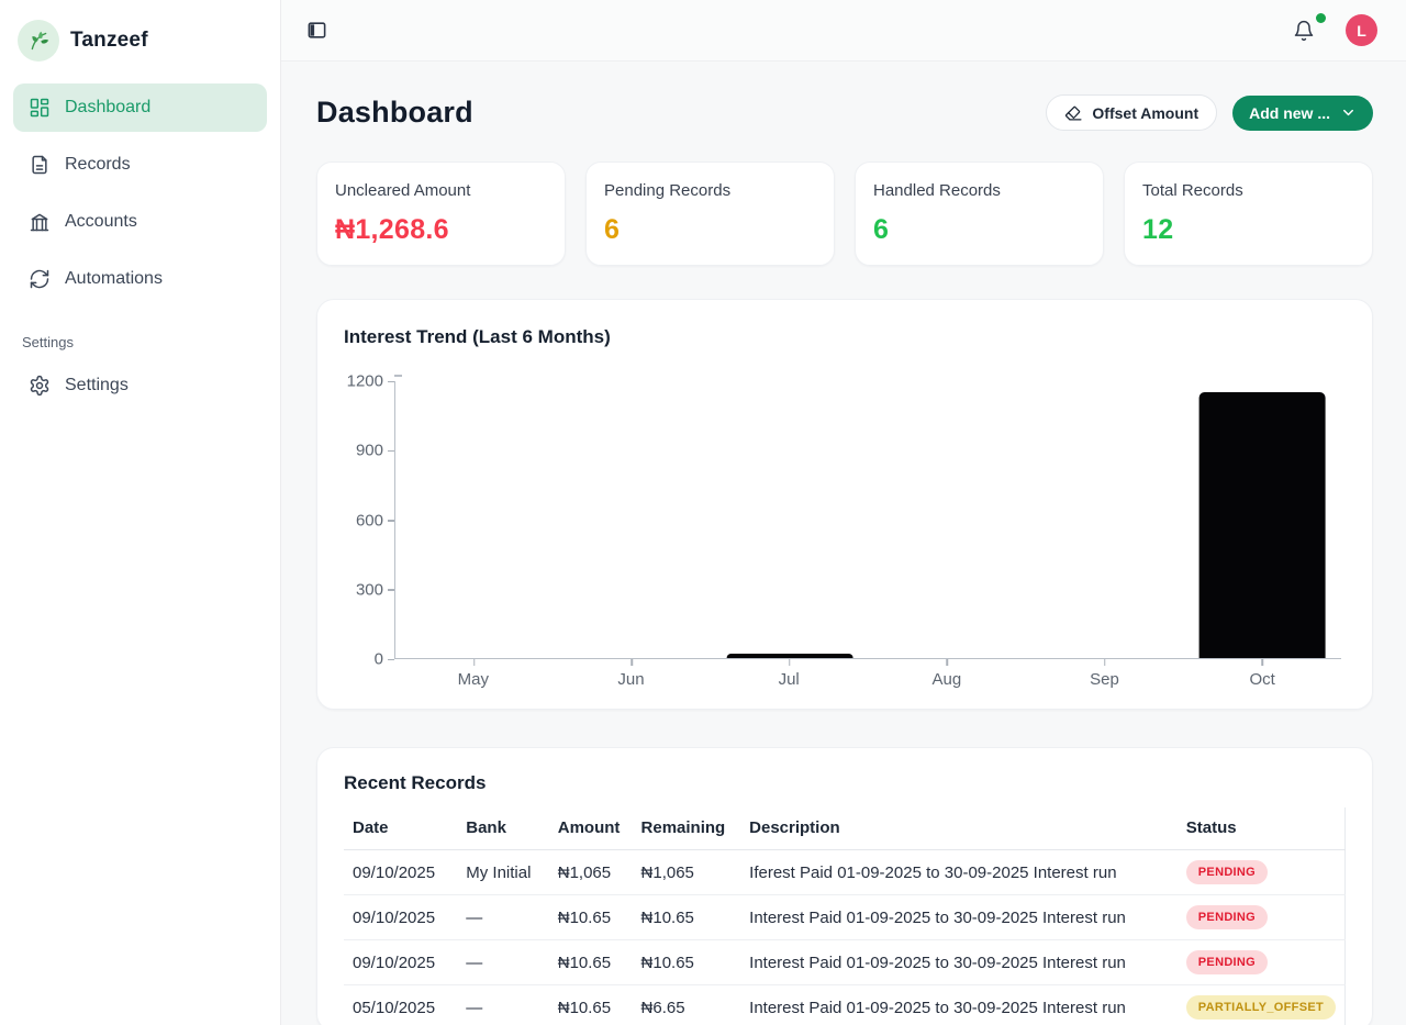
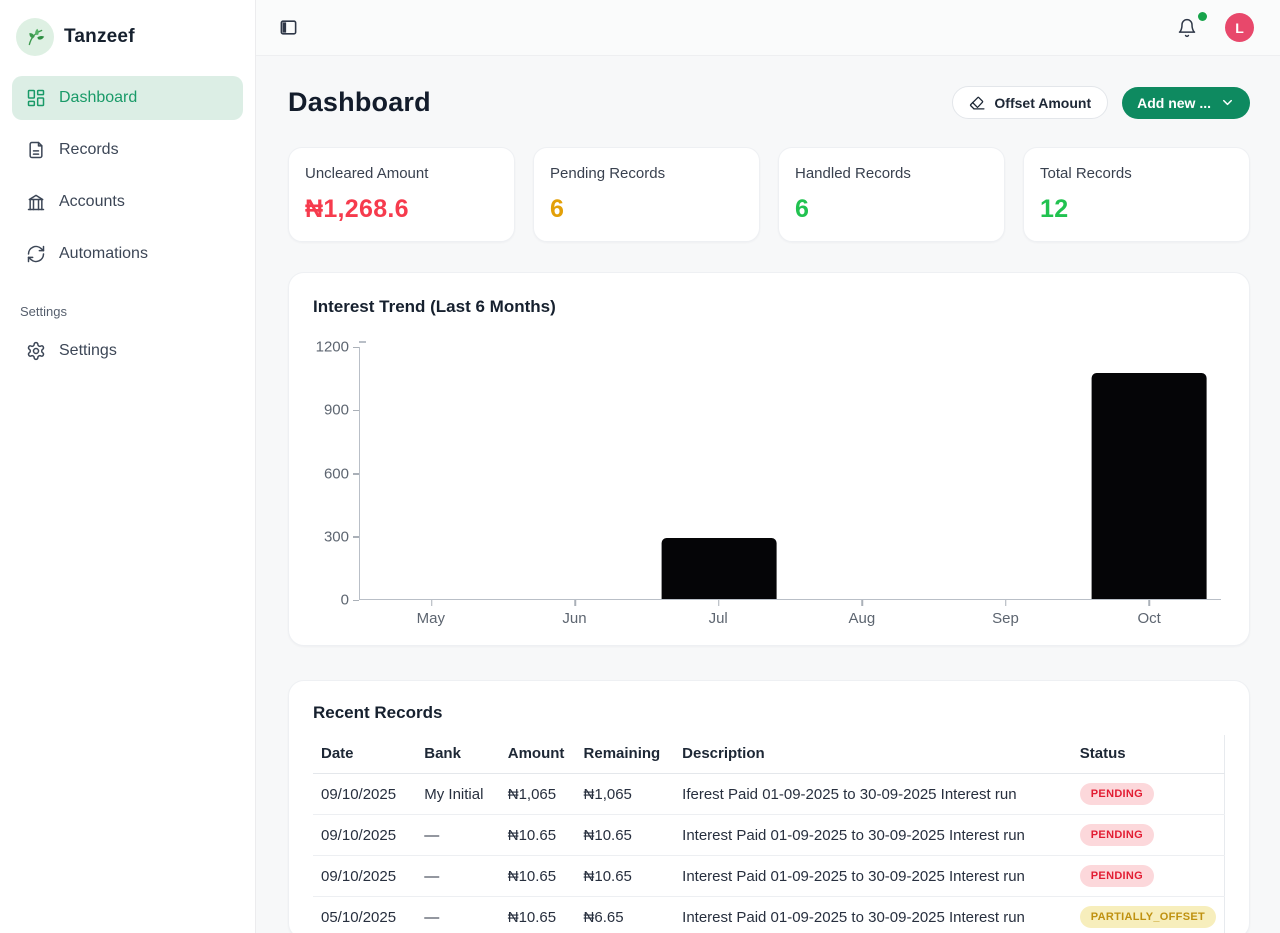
Jul: 20 -> 290
Oct: 1150 -> 1070
